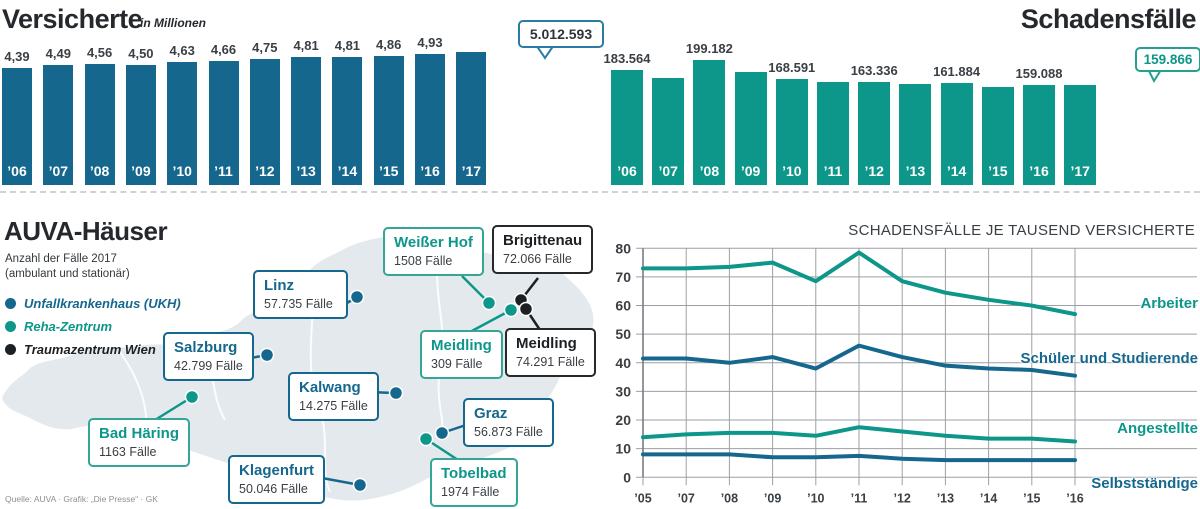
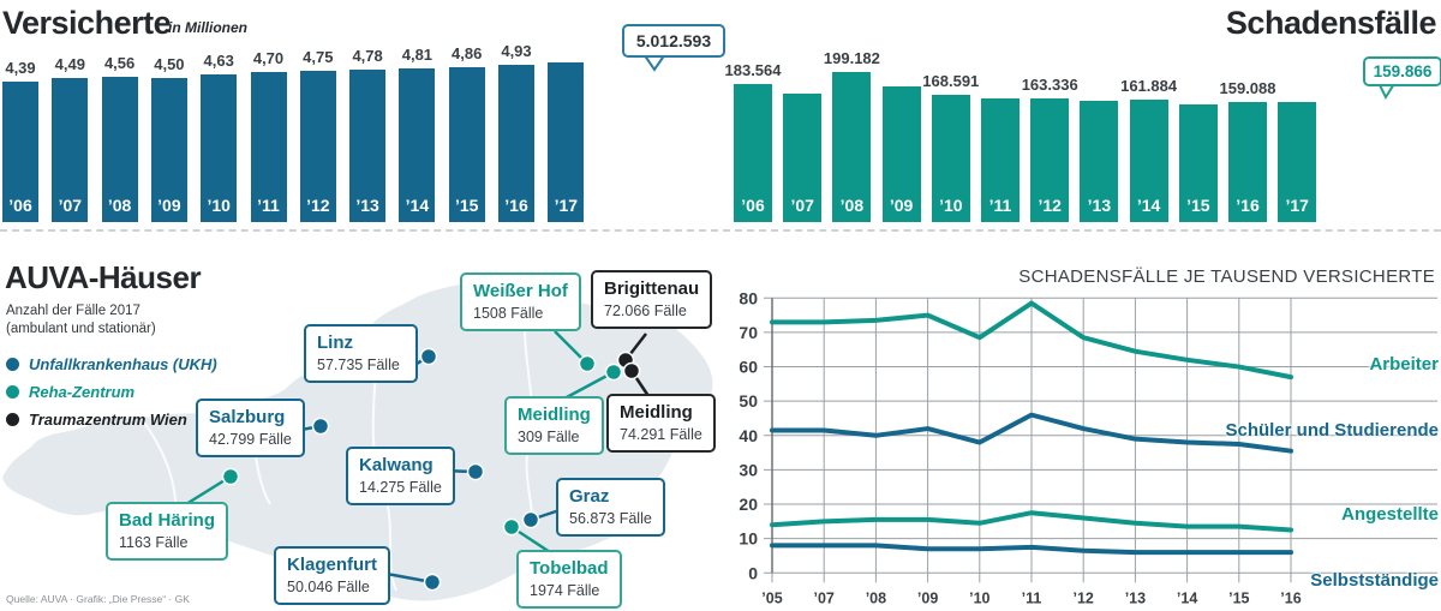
Versicherte/’11: 4,66 -> 4,70
Versicherte/’13: 4,81 -> 4,78
